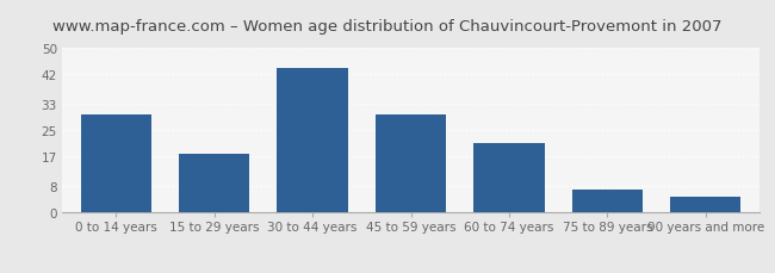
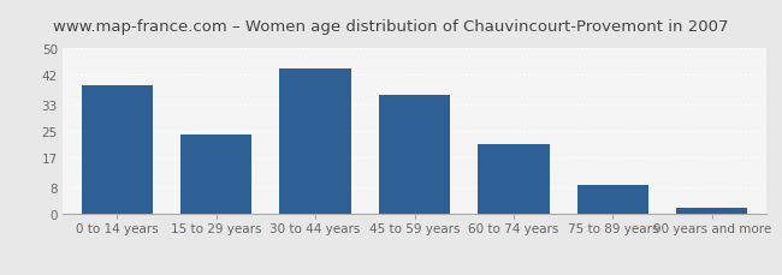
0 to 14 years: 30 -> 39
15 to 29 years: 18 -> 24
45 to 59 years: 30 -> 36
75 to 89 years: 7 -> 9
90 years and more: 5 -> 2
